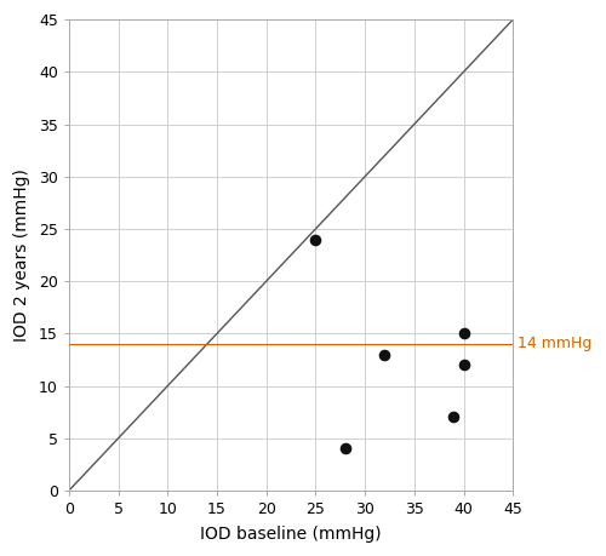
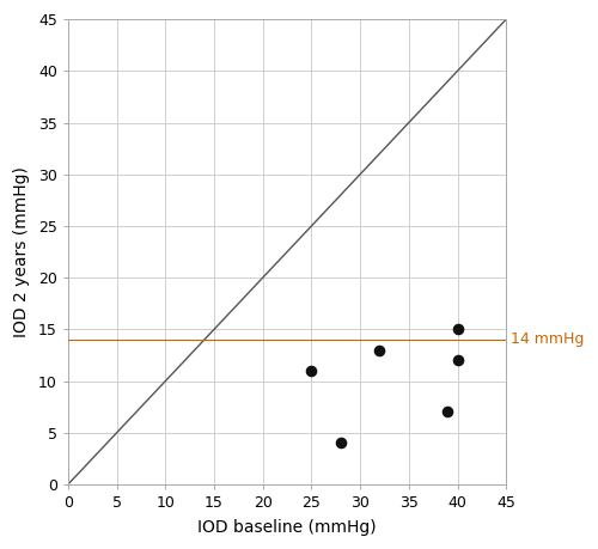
25: 24 -> 11
